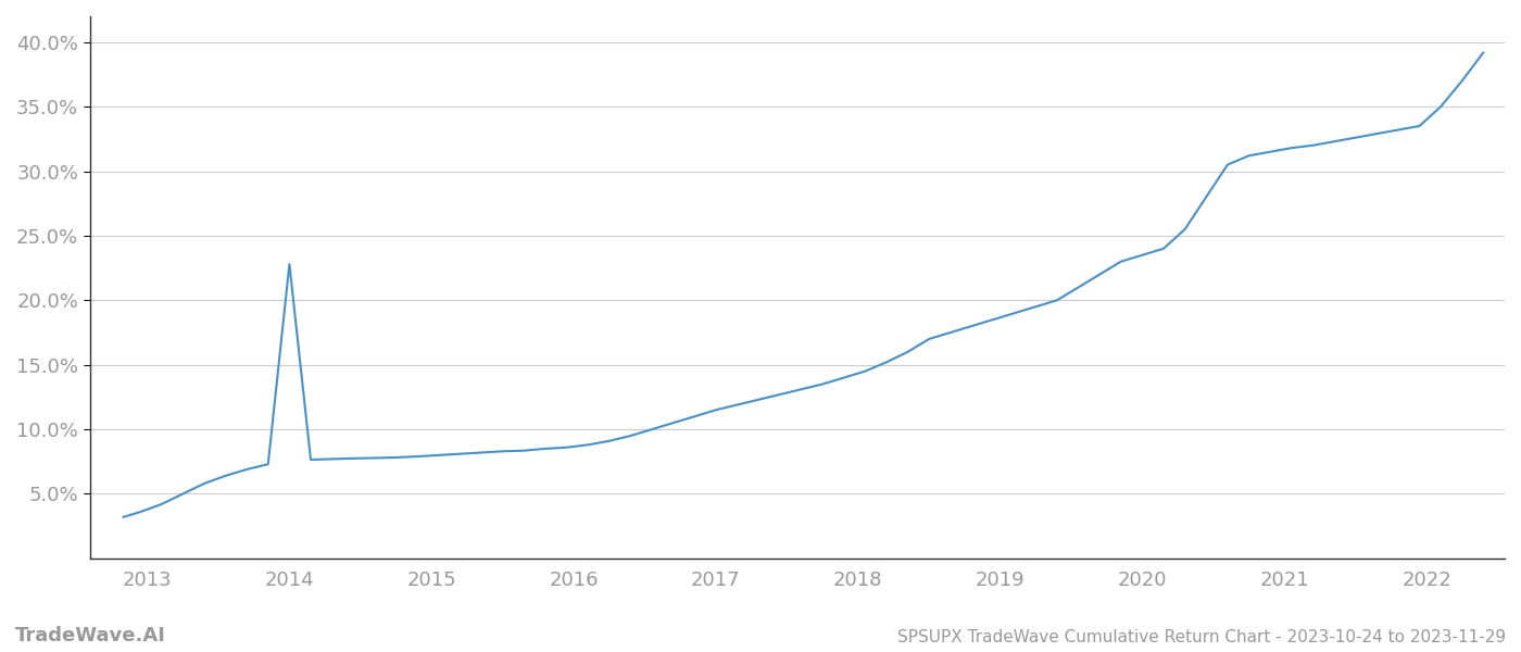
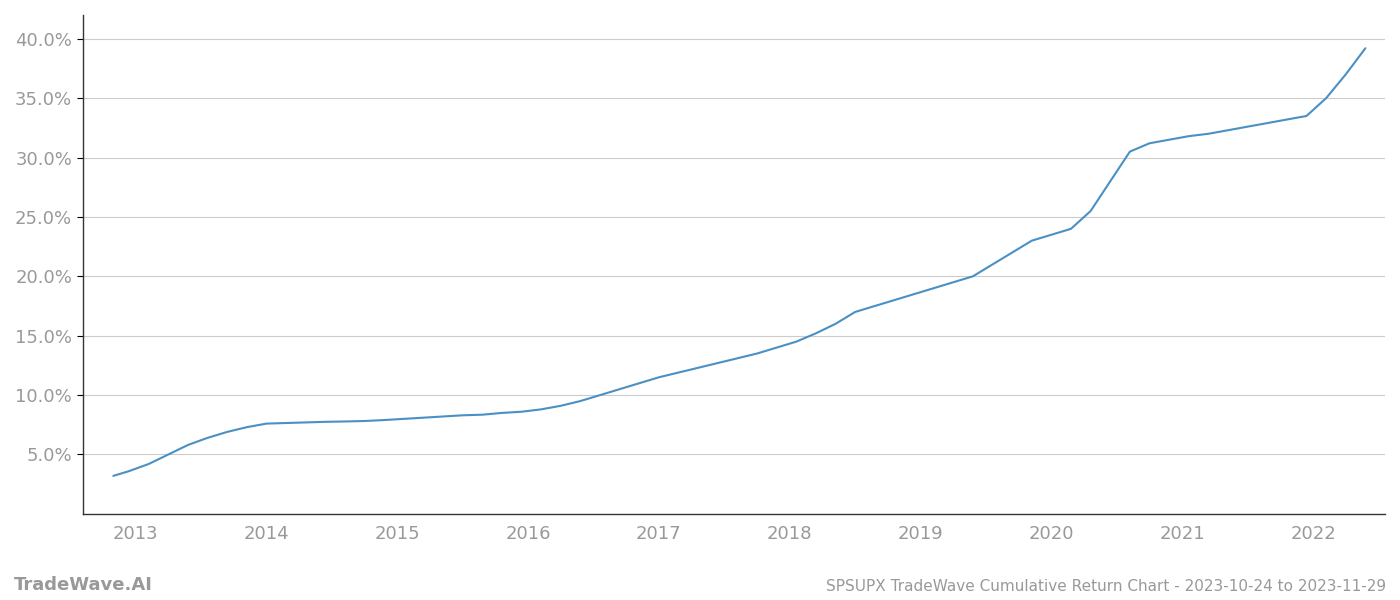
2014: 22.8% -> 7.6%
